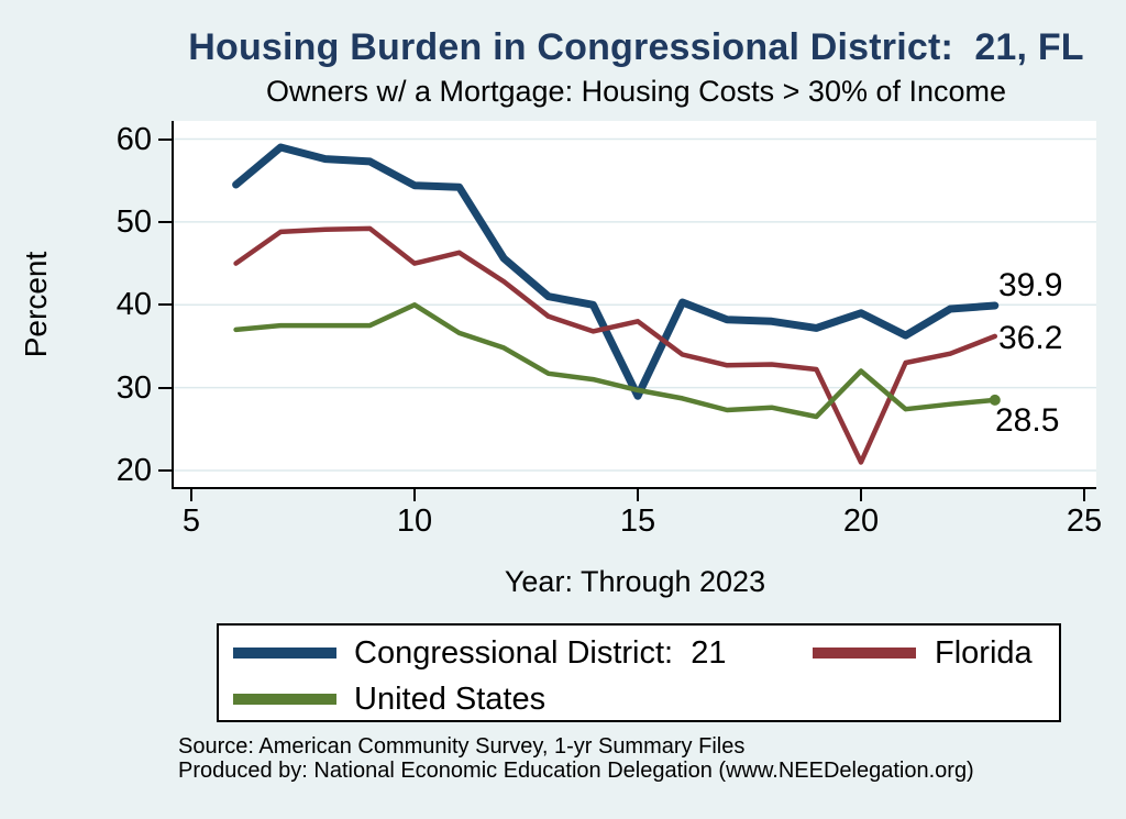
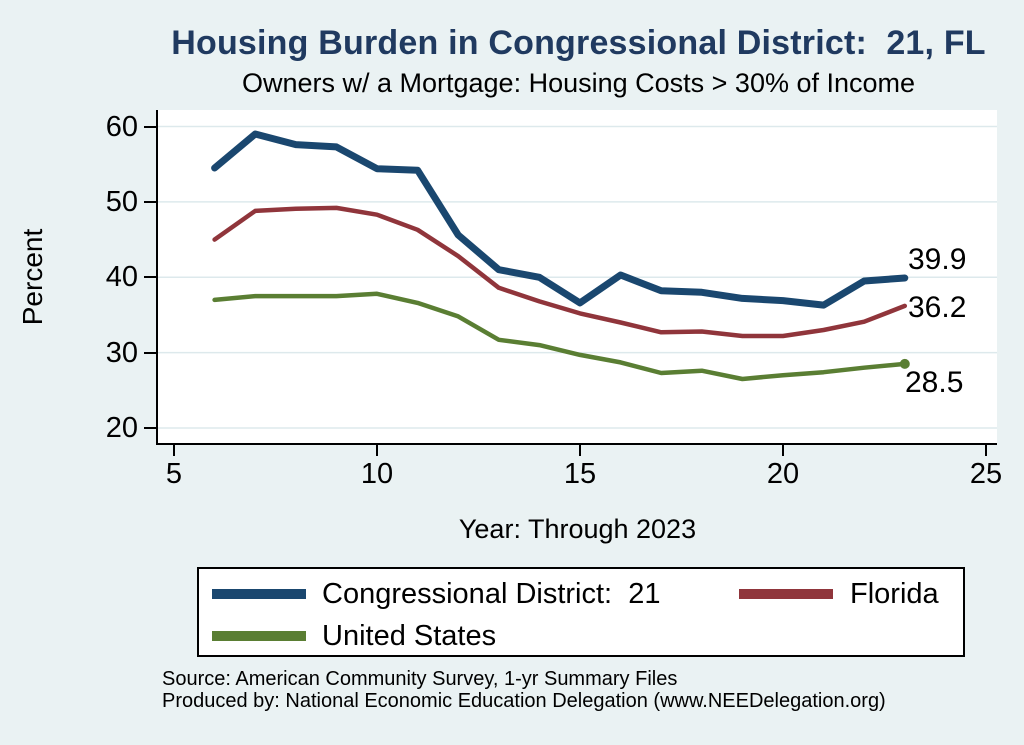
Florida/10: 45 -> 48
United States/10: 40 -> 38
Congressional District: 21/15: 29 -> 37
Florida/15: 38 -> 35
Congressional District: 21/20: 39 -> 37
Florida/20: 21 -> 32
United States/20: 32 -> 27
